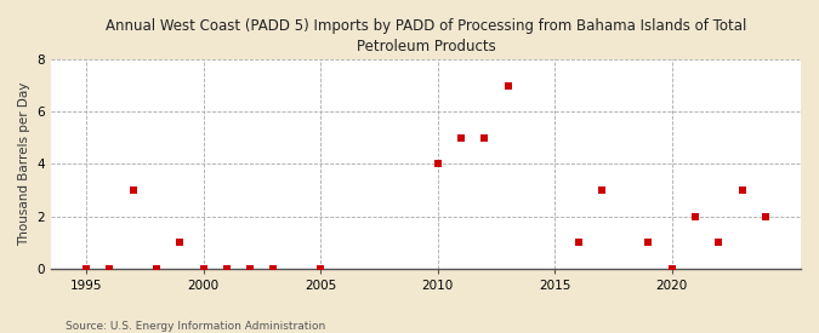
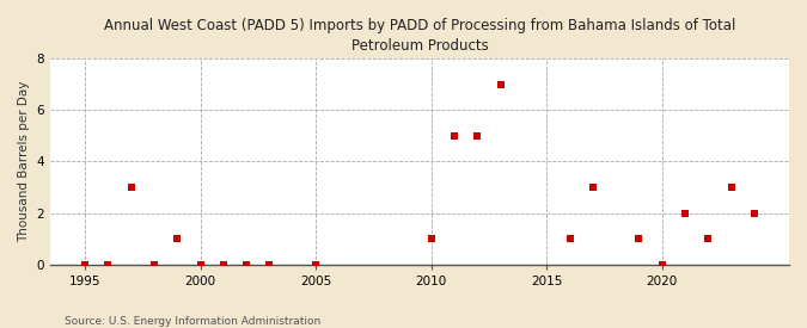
2010: 4 -> 1
